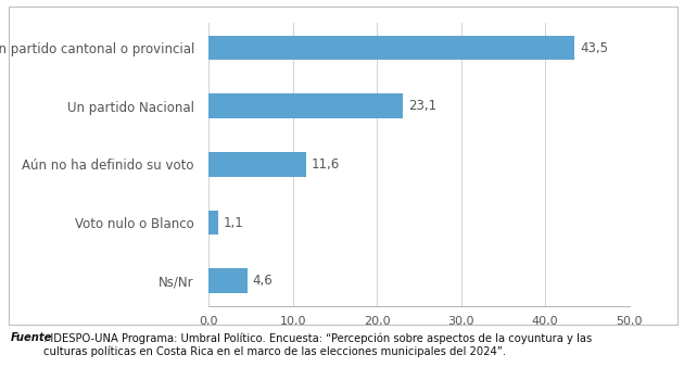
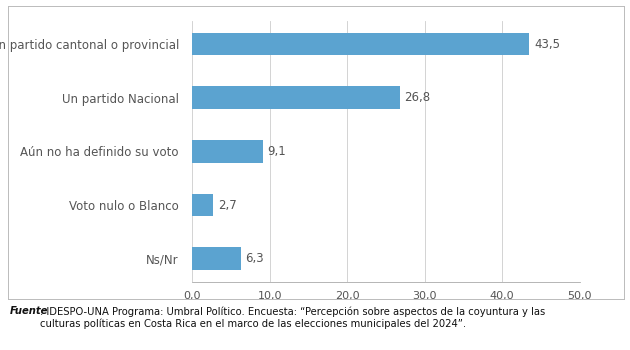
Un partido Nacional: 23,1 -> 26,8
Aún no ha definido su voto: 11,6 -> 9,1
Voto nulo o Blanco: 1,1 -> 2,7
Ns/Nr: 4,6 -> 6,3
